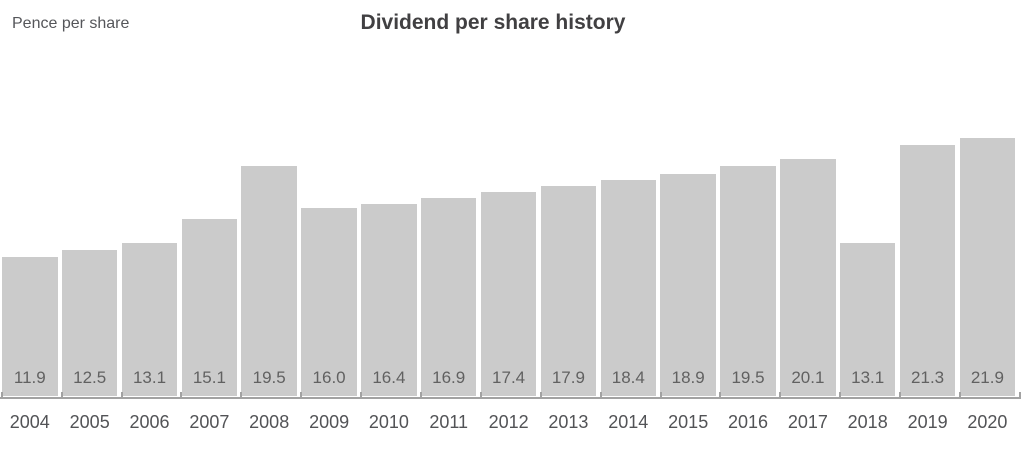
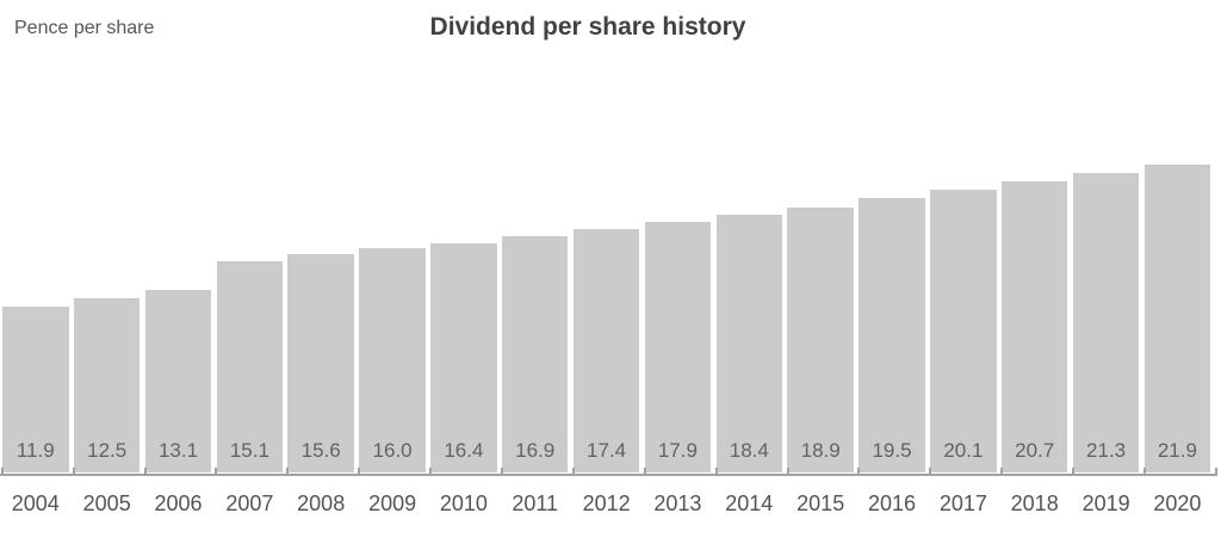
2008: 19.5 -> 15.6
2018: 13.1 -> 20.7
